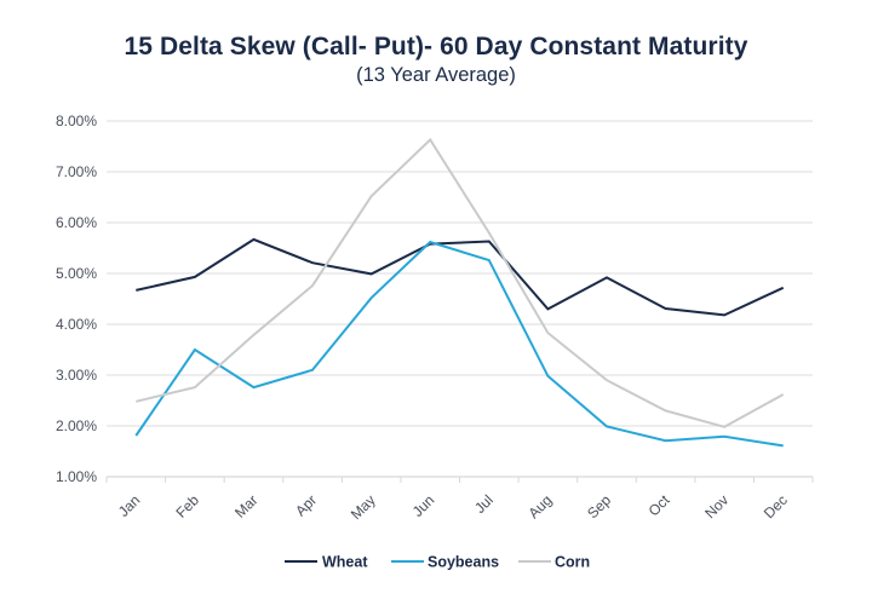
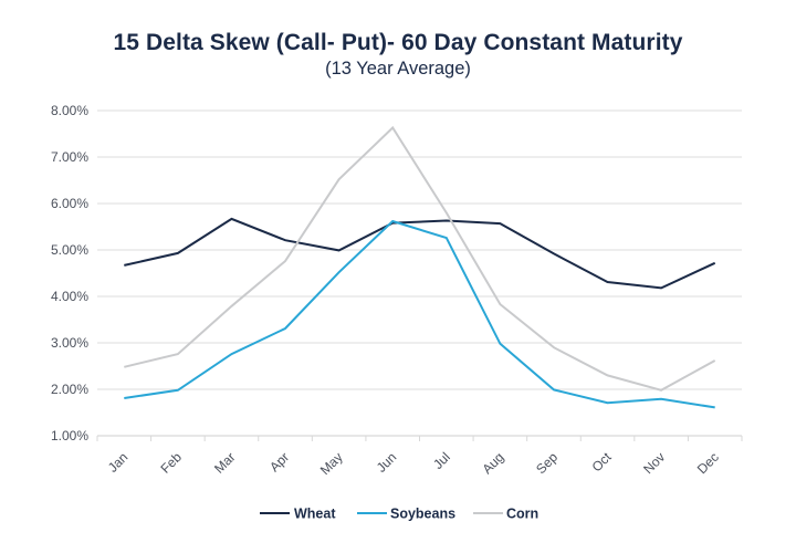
Soybeans/Feb: 3.5% -> 2.0%
Soybeans/Apr: 3.1% -> 3.3%
Wheat/Aug: 4.3% -> 5.6%
